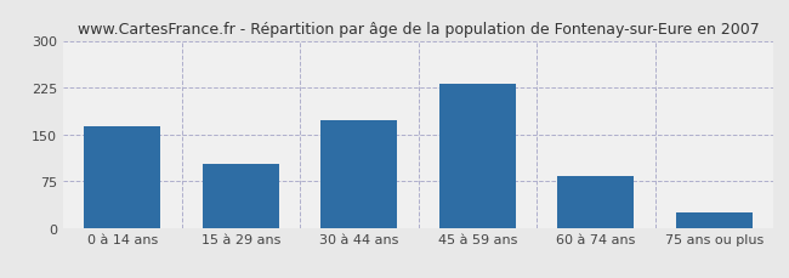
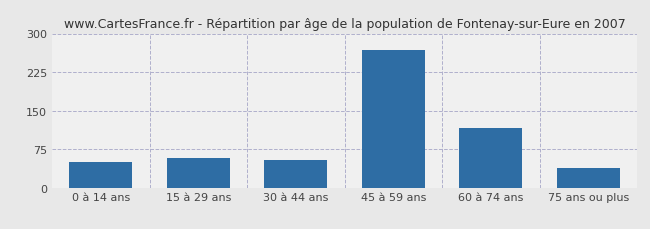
0 à 14 ans: 163 -> 50
15 à 29 ans: 103 -> 58
30 à 44 ans: 172 -> 54
45 à 59 ans: 230 -> 268
60 à 74 ans: 82 -> 116
75 ans ou plus: 25 -> 38
